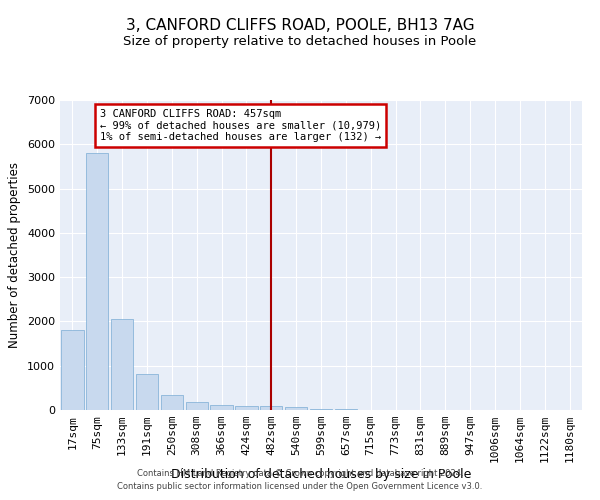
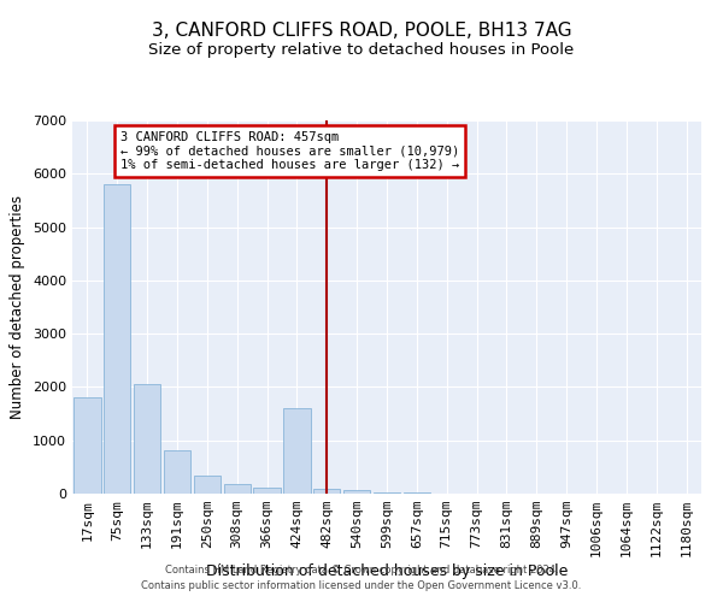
424sqm: 100 -> 1600
